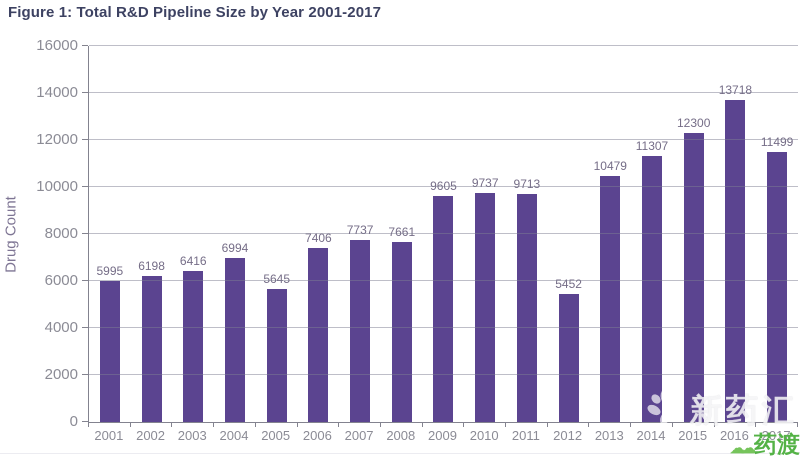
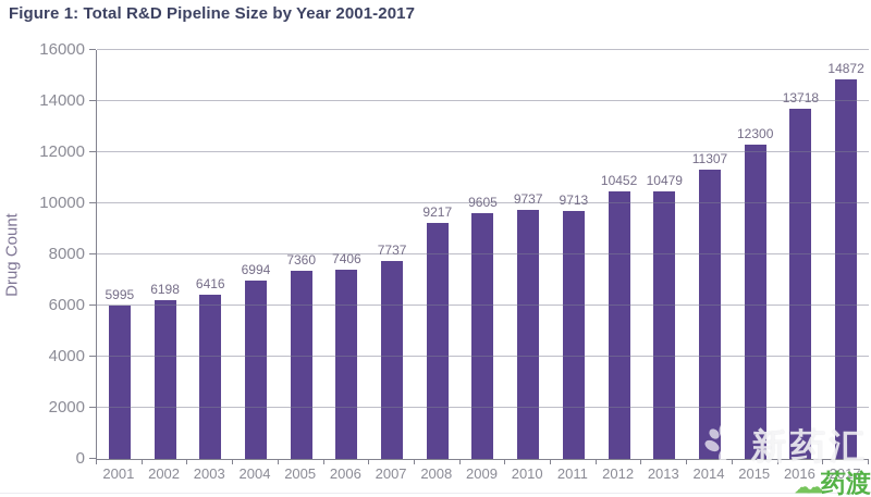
2005: 5645 -> 7360
2008: 7661 -> 9217
2012: 5452 -> 10452
2017: 11499 -> 14872
